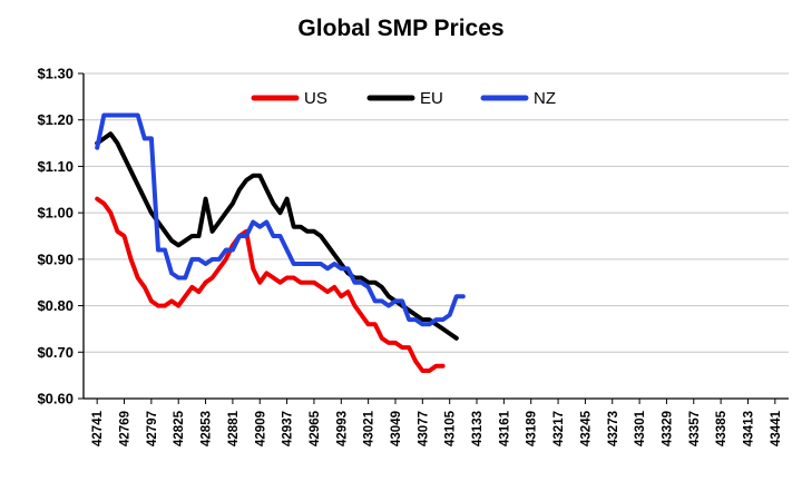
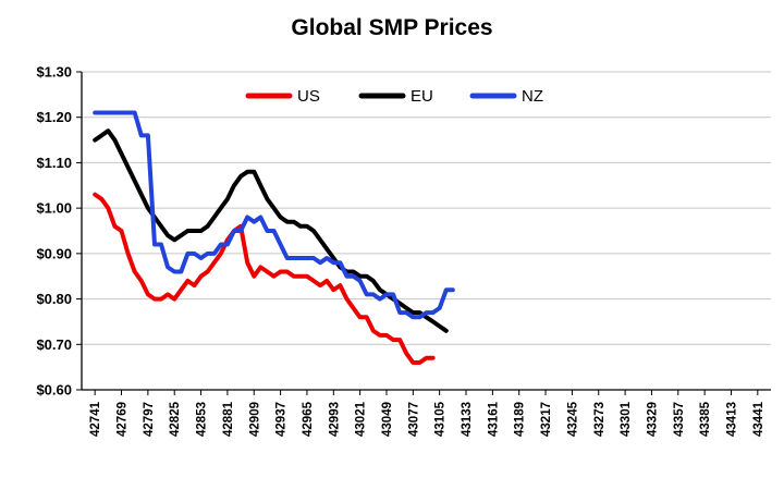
NZ/42741: $1.14 -> $1.21
EU/42853: $1.03 -> $0.95
EU/42937: $1.03 -> $0.98
